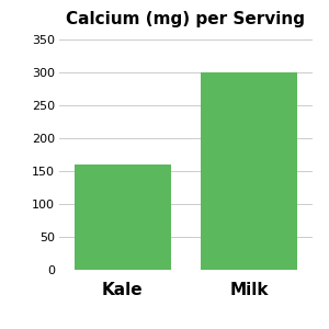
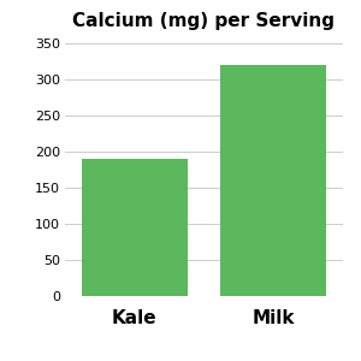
Kale: 160 -> 190
Milk: 300 -> 320
